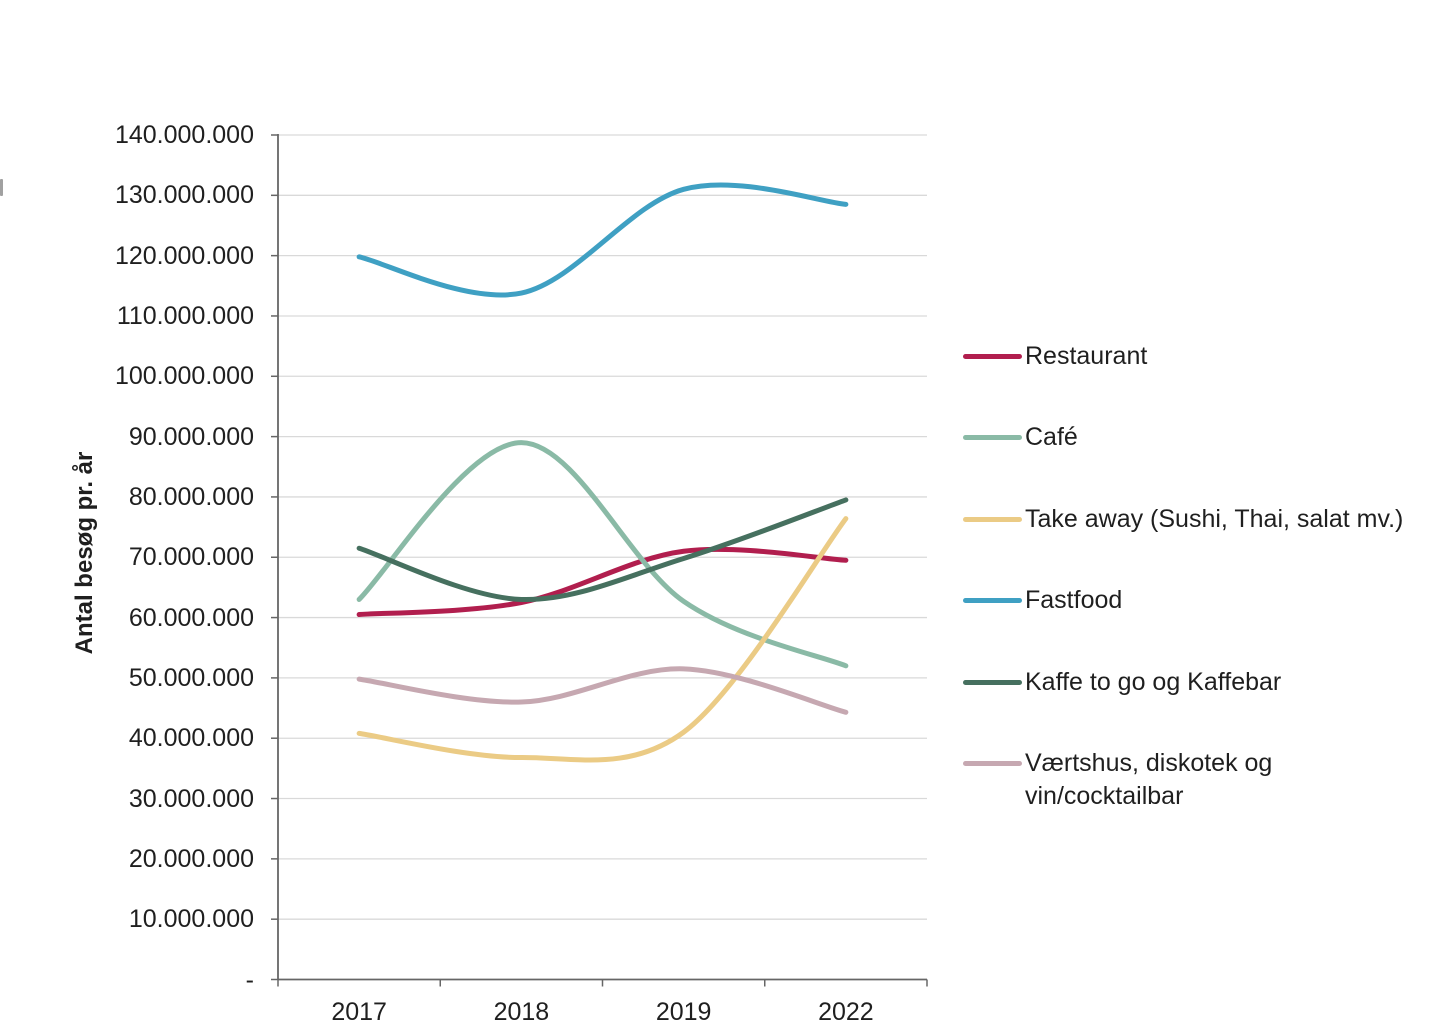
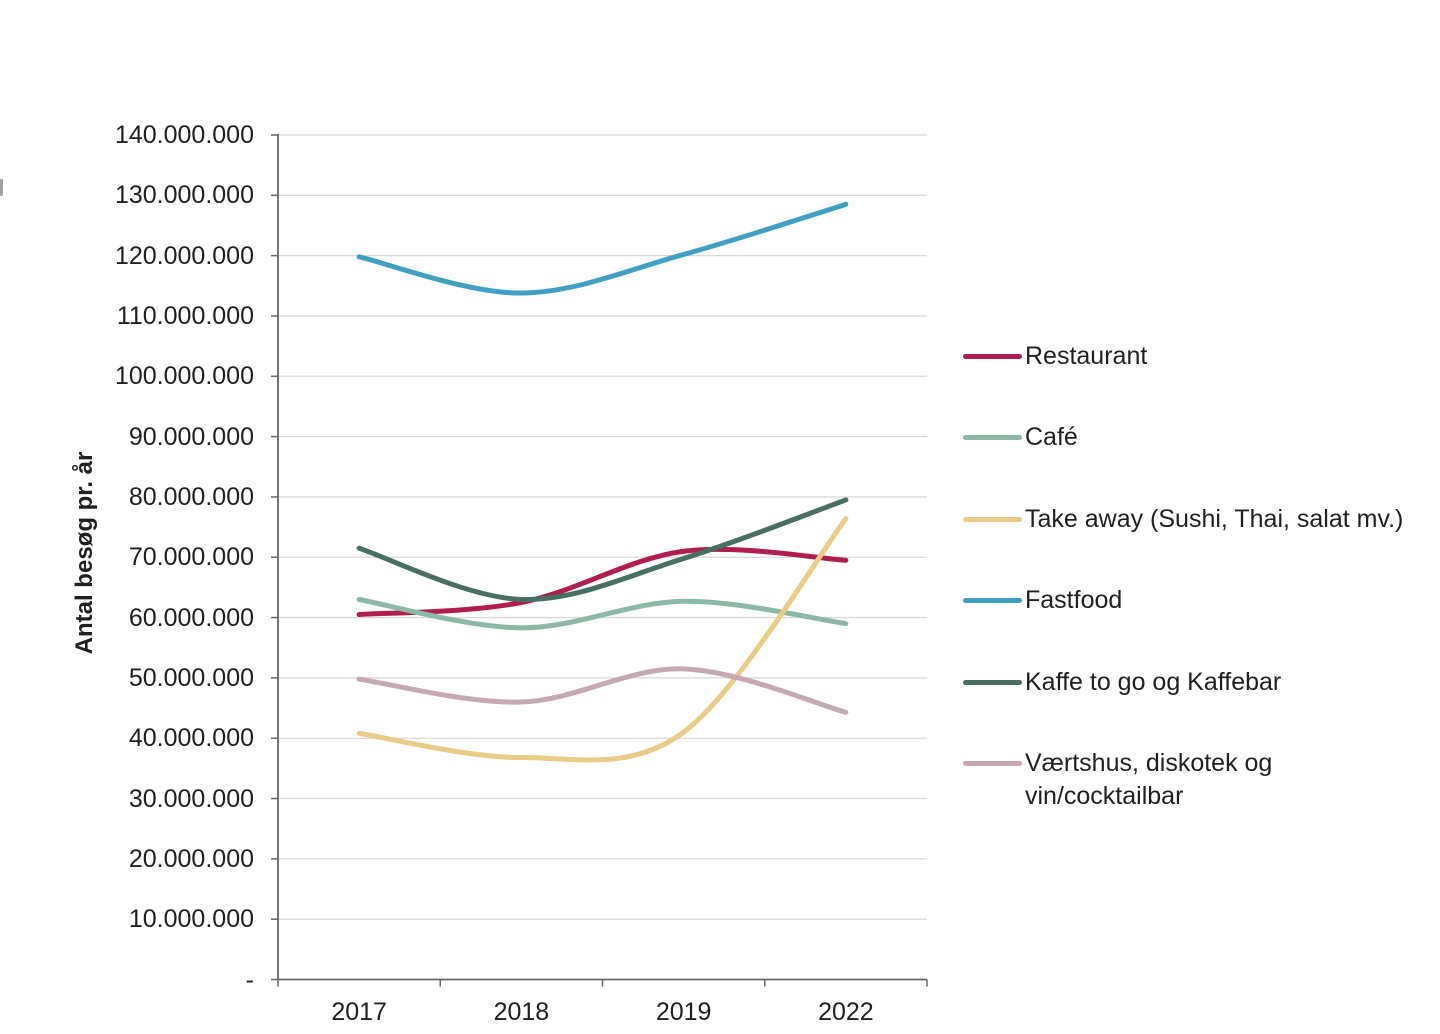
Café/2018: 89000000 -> 58000000
Fastfood/2019: 131000000 -> 120000000
Café/2022: 52000000 -> 59000000
